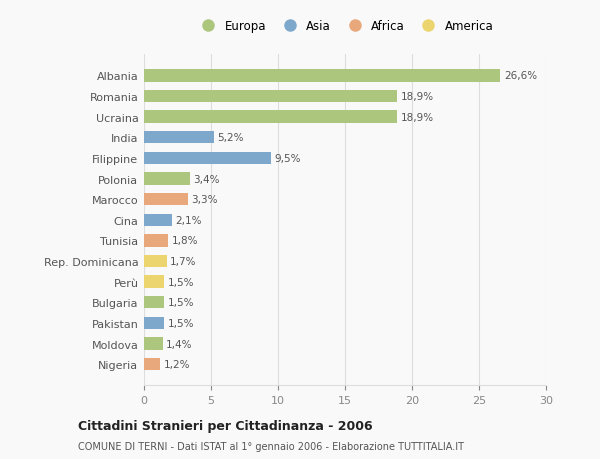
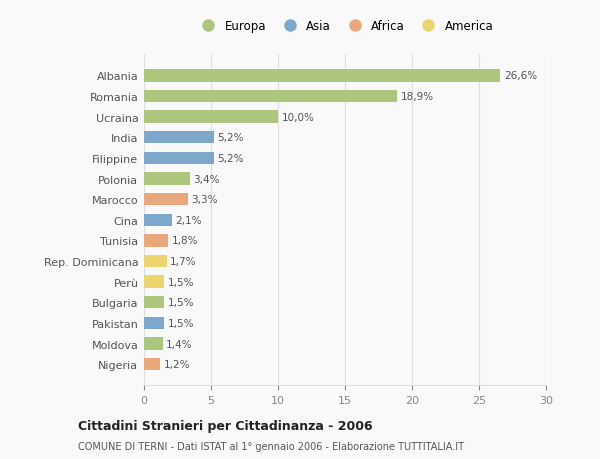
Ucraina: 18,9% -> 10,0%
Filippine: 9,5% -> 5,2%
